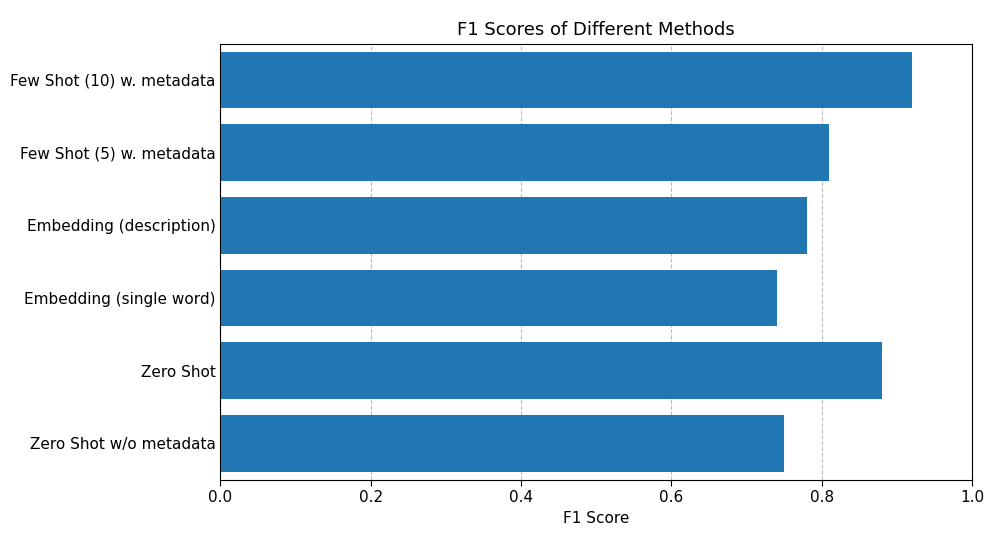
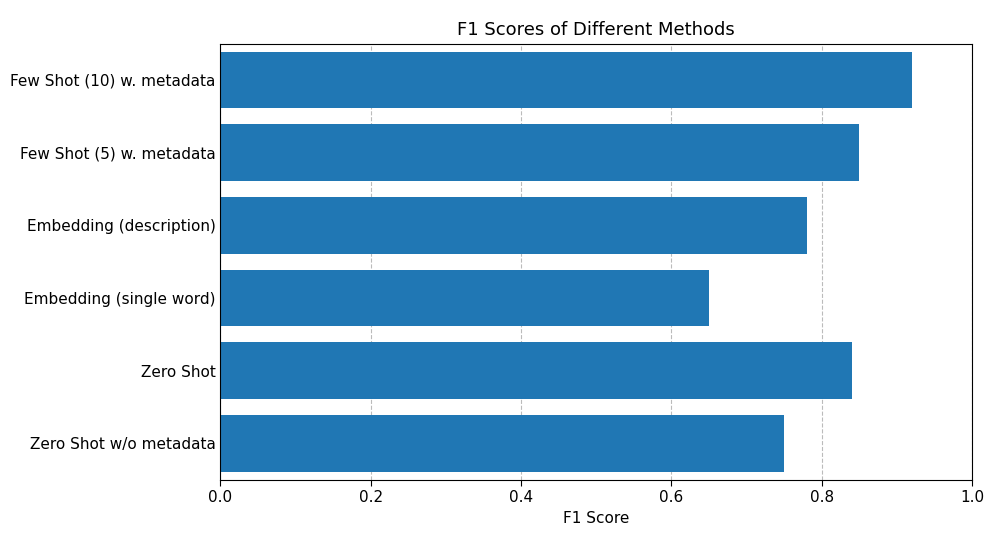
Few Shot (5) w. metadata: 0.81 -> 0.85
Embedding (single word): 0.74 -> 0.65
Zero Shot: 0.88 -> 0.84
